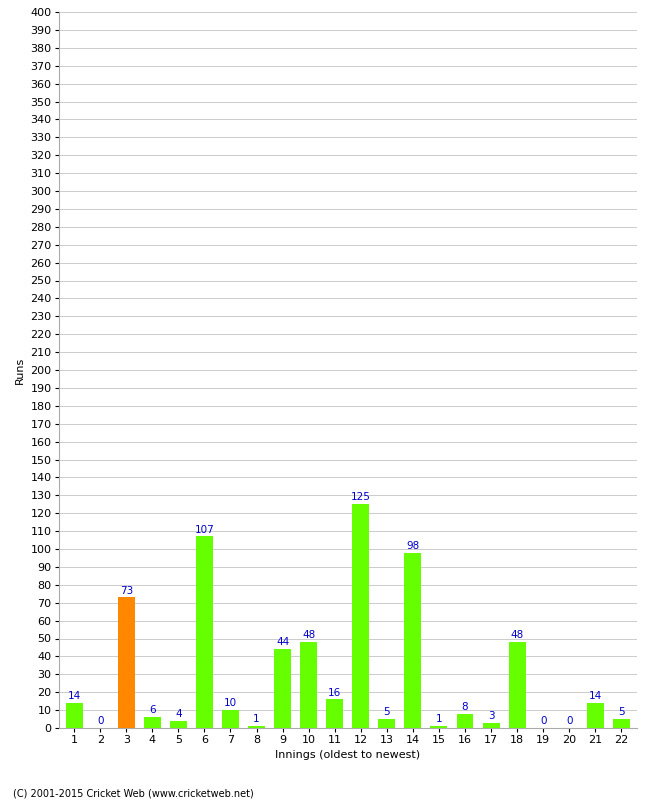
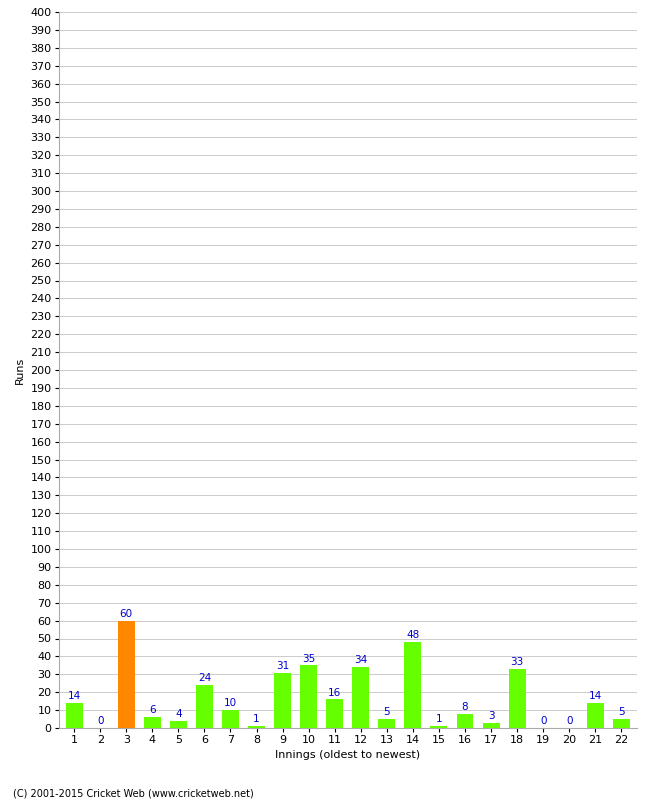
3: 73 -> 60
6: 107 -> 24
9: 44 -> 31
10: 48 -> 35
12: 125 -> 34
14: 98 -> 48
18: 48 -> 33
